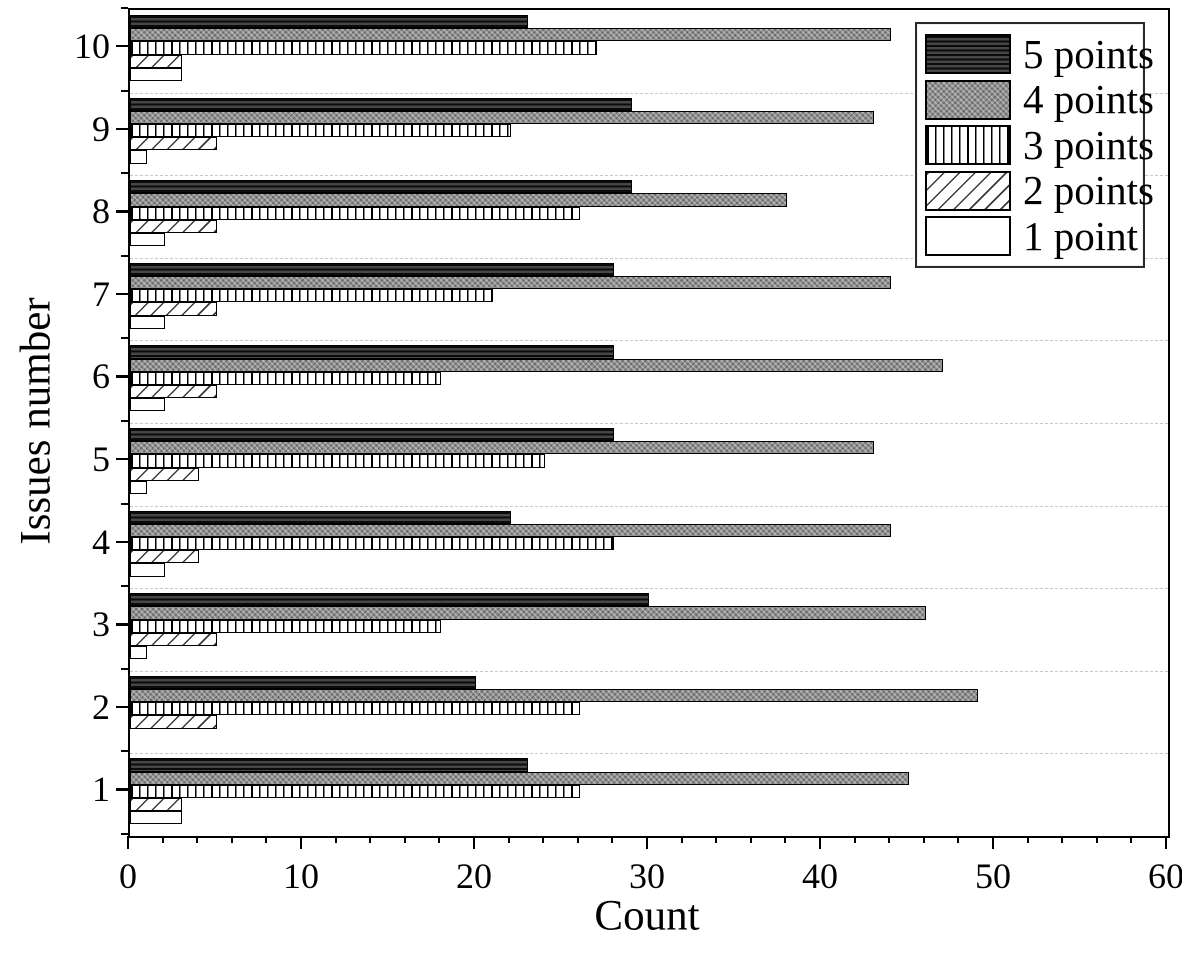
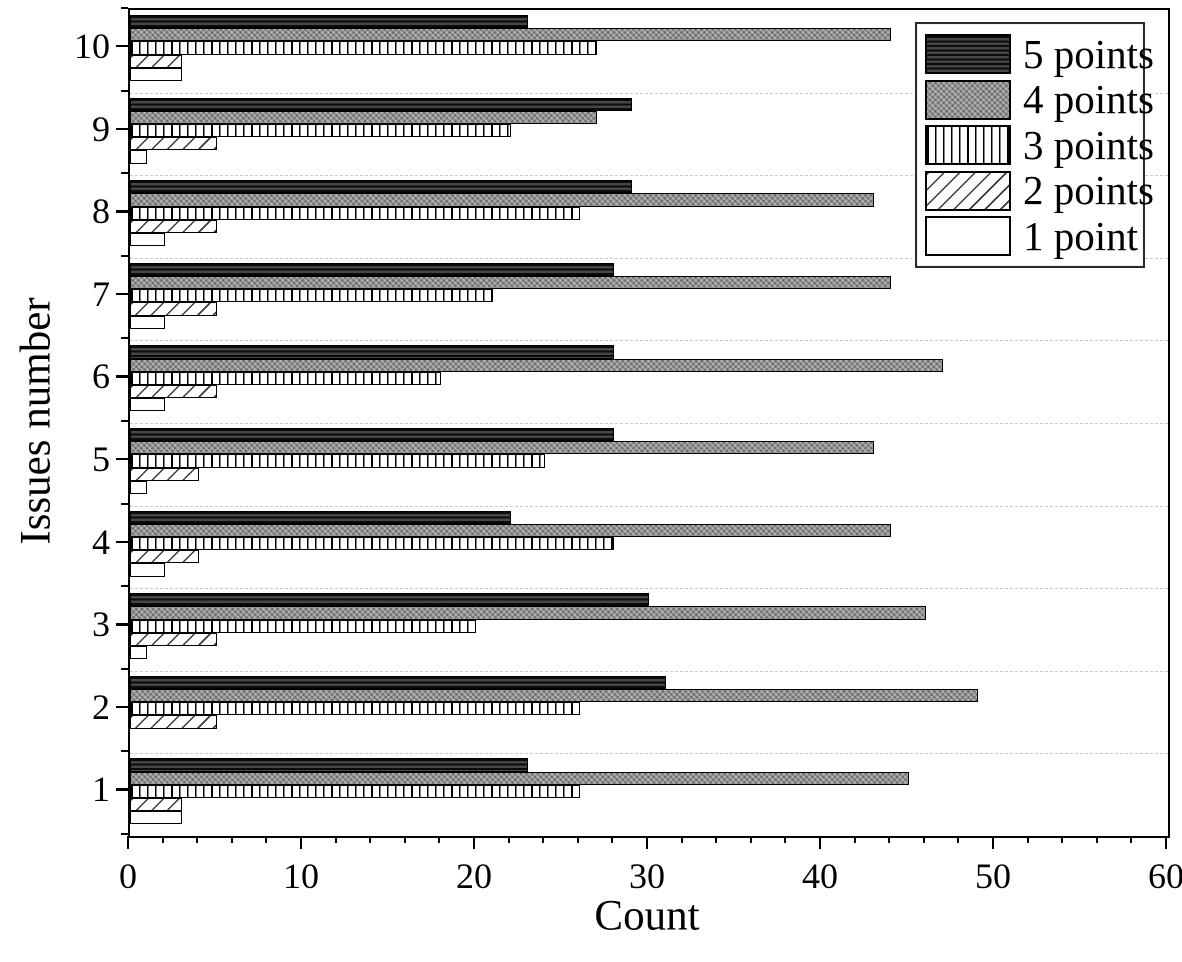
5 points/2: 20 -> 31
3 points/3: 18 -> 20
4 points/8: 38 -> 43
4 points/9: 43 -> 27
